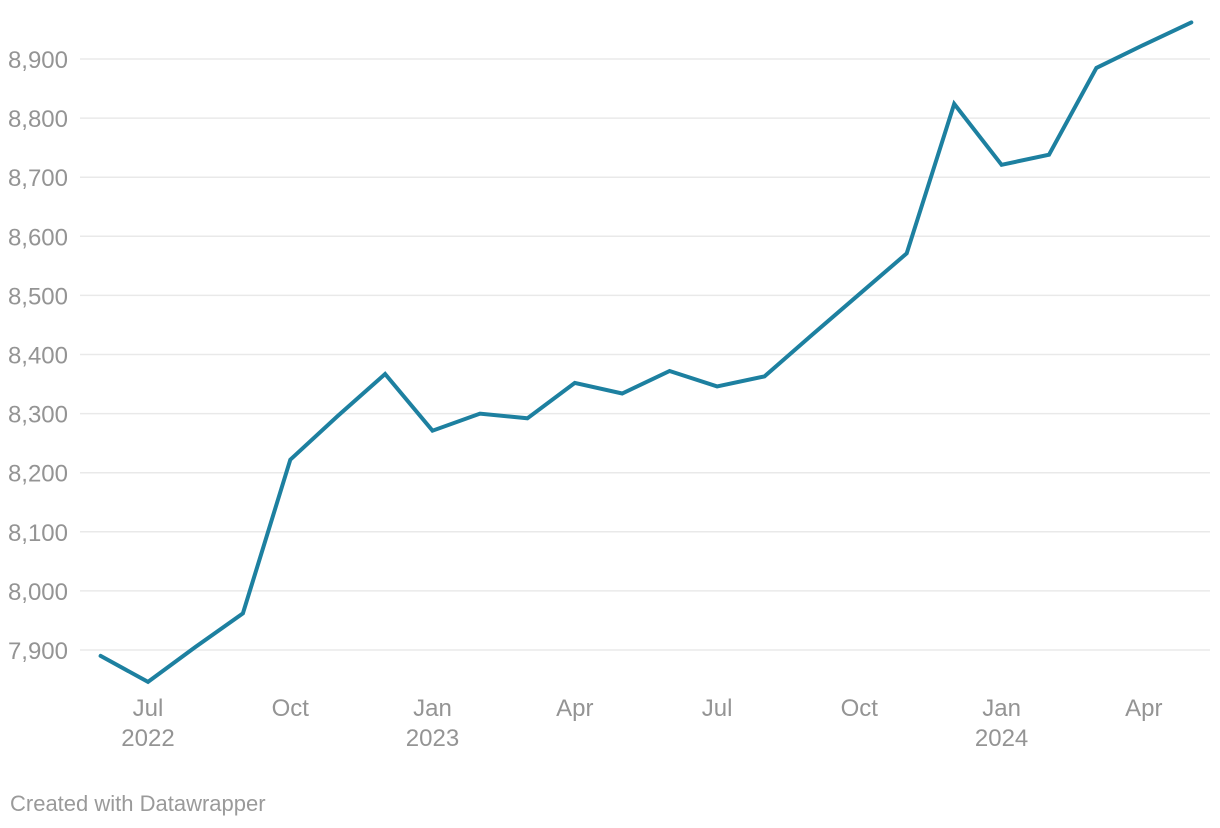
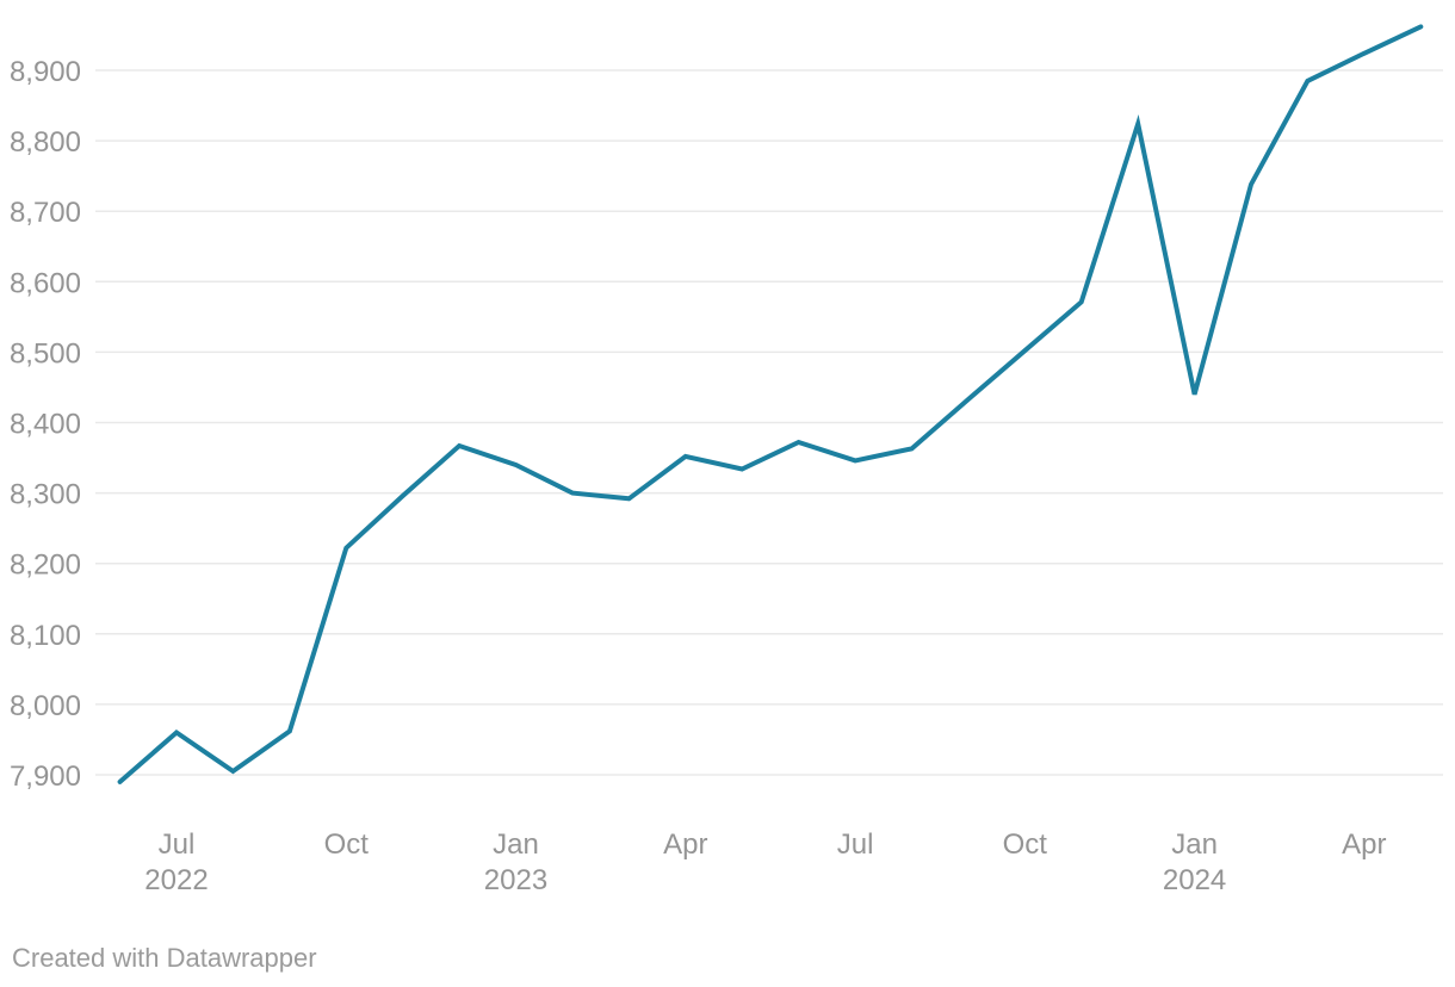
Jul 2022: 7850 -> 7960
Jan 2023: 8270 -> 8340
Jan 2024: 8720 -> 8440
